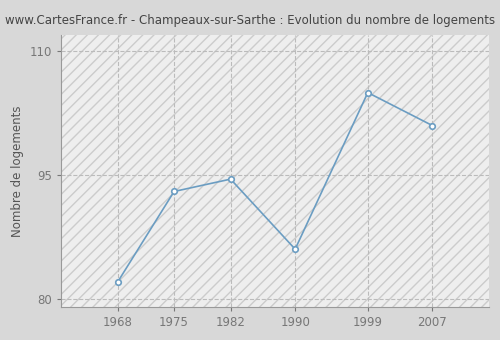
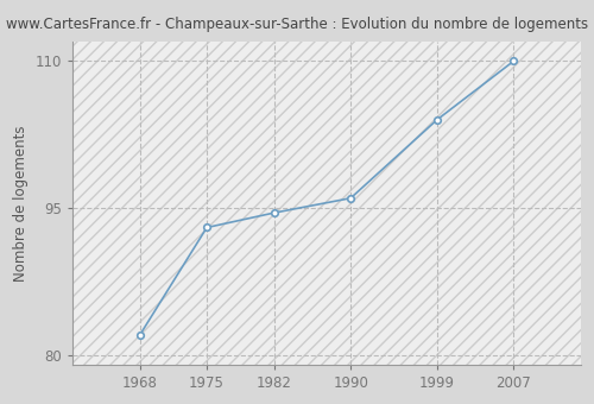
1990: 86.0 -> 96.0
1999: 105.0 -> 104.0
2007: 101.0 -> 110.0
